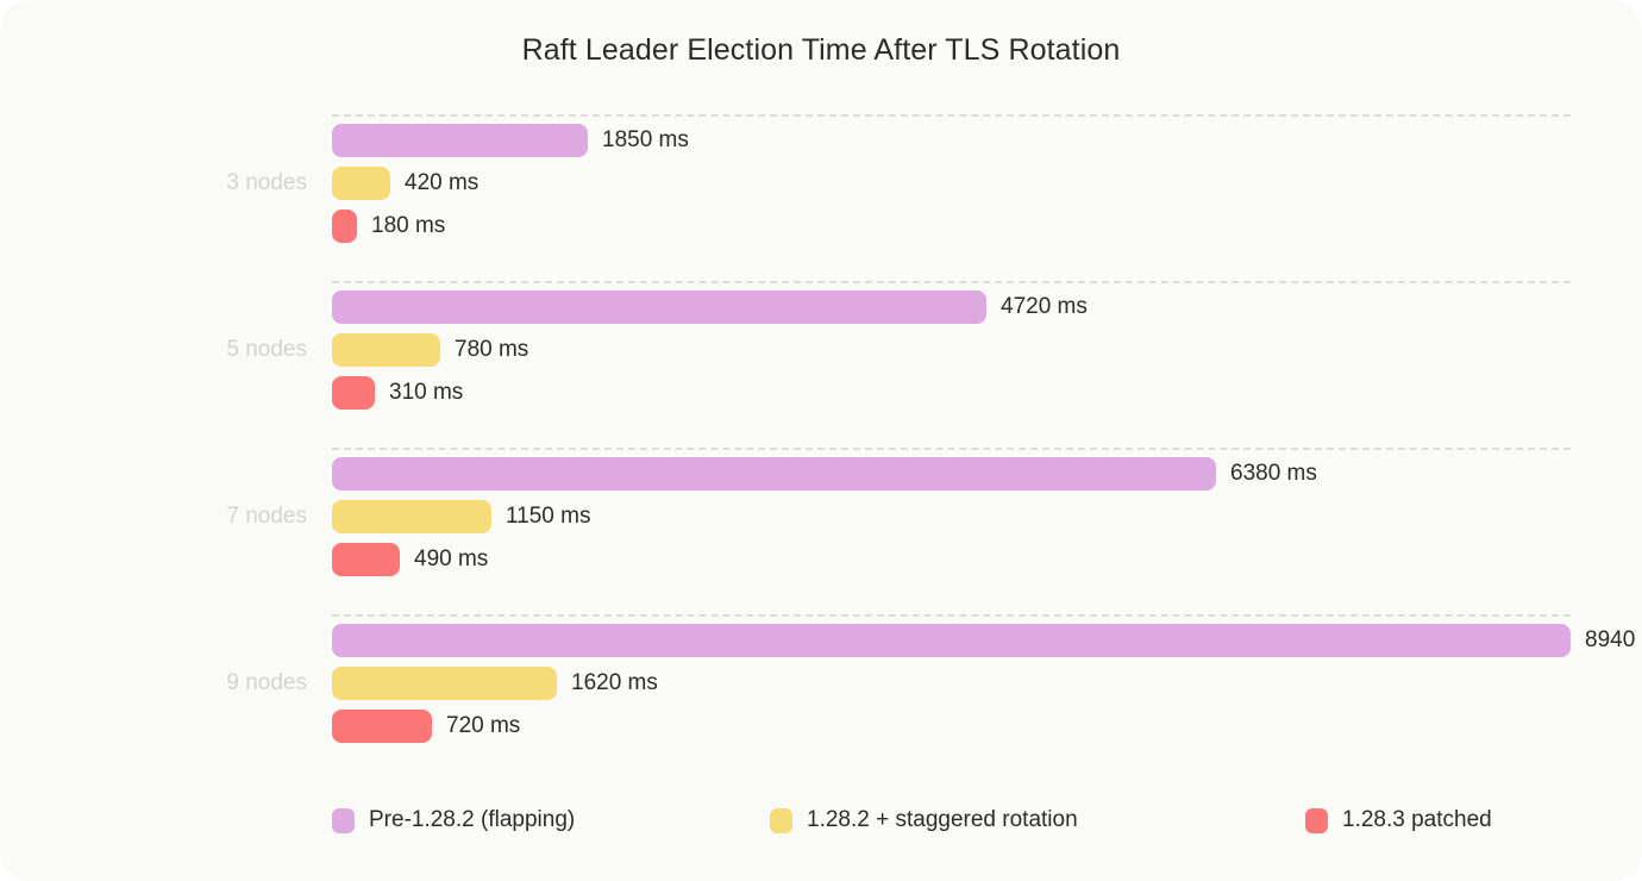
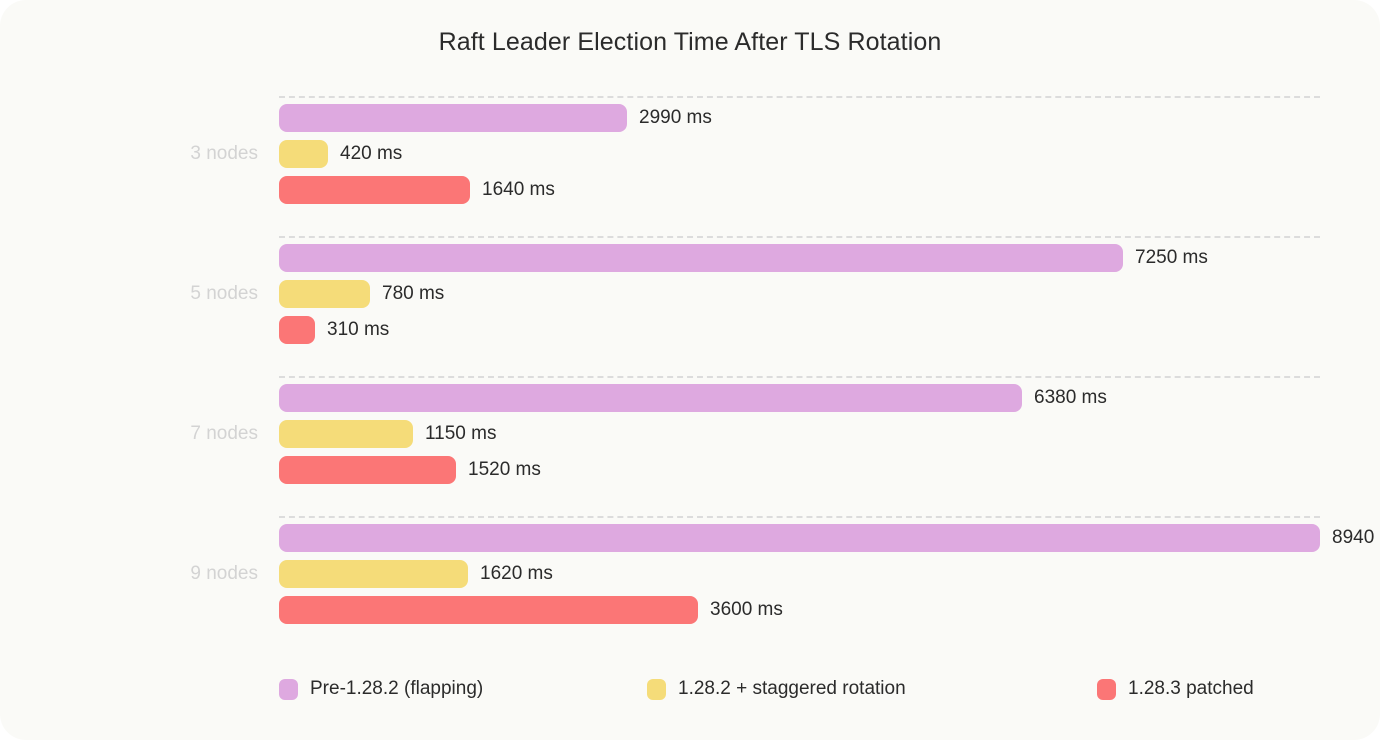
Pre-1.28.2 (flapping)/3 nodes: 1850 -> 2990
1.28.3 patched/3 nodes: 180 -> 1640
Pre-1.28.2 (flapping)/5 nodes: 4720 -> 7250
1.28.3 patched/7 nodes: 490 -> 1520
1.28.3 patched/9 nodes: 720 -> 3600
